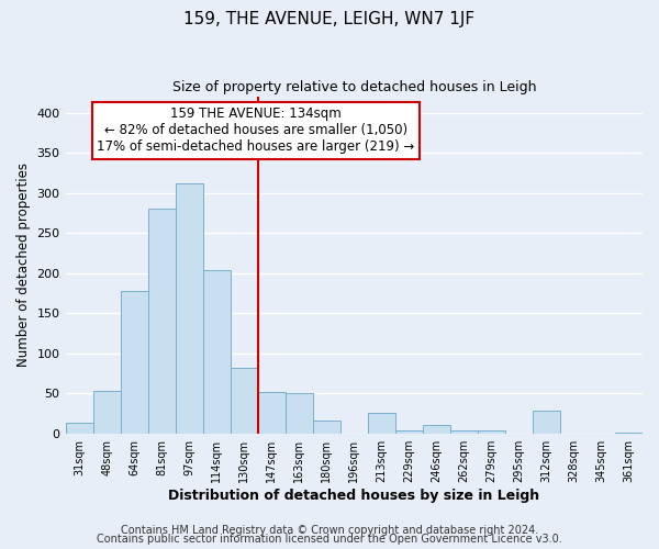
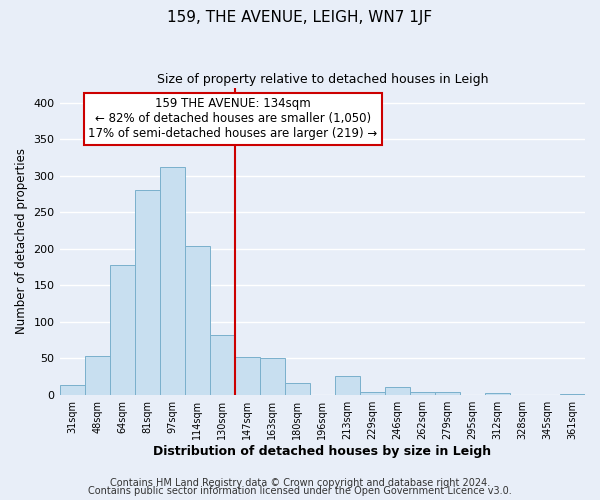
312sqm: 28 -> 2
